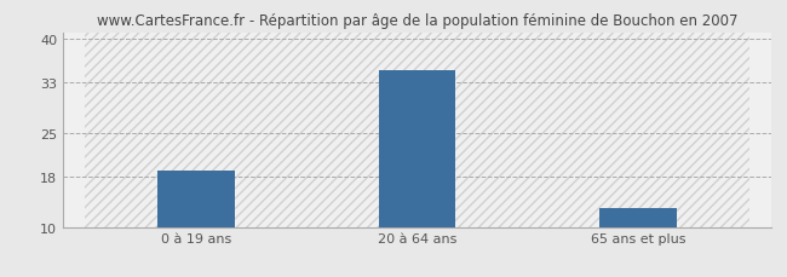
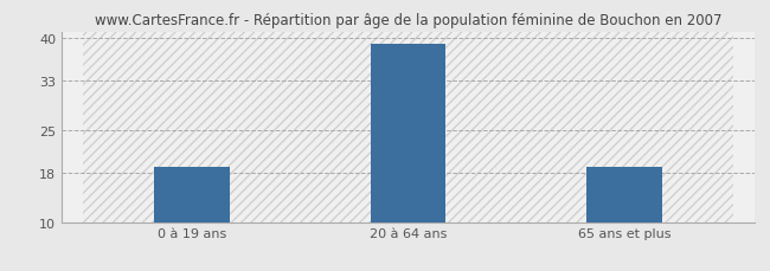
20 à 64 ans: 35 -> 39
65 ans et plus: 13 -> 19
